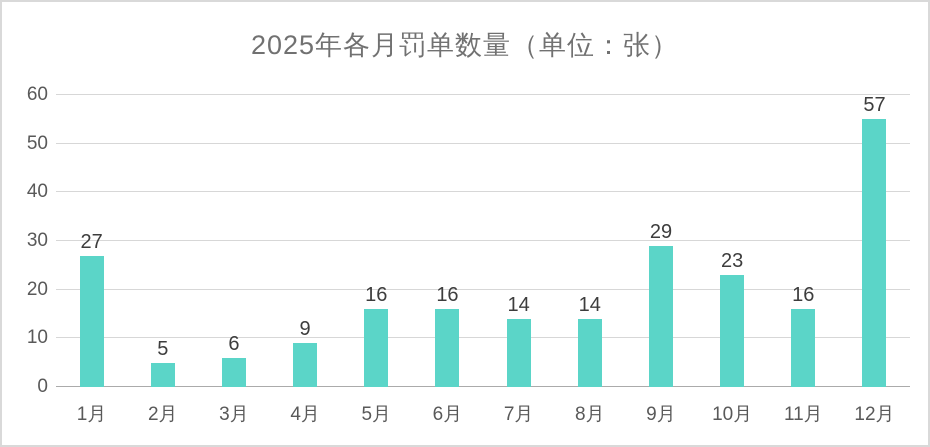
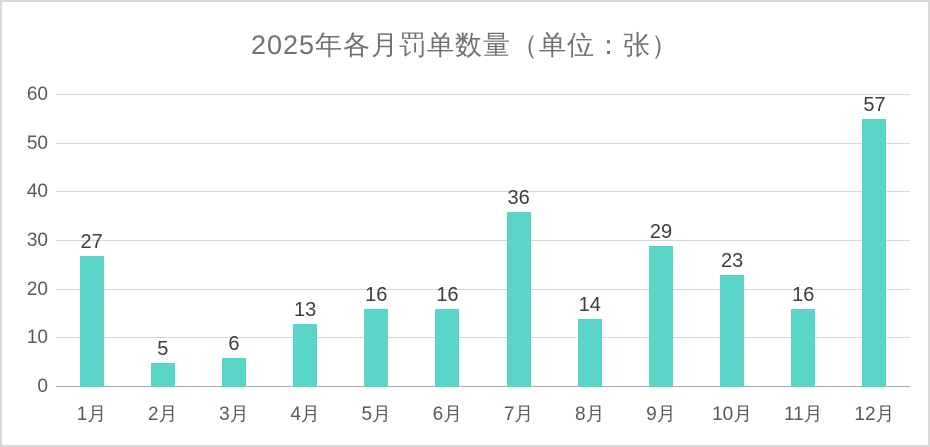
4月: 9 -> 13
7月: 14 -> 36
